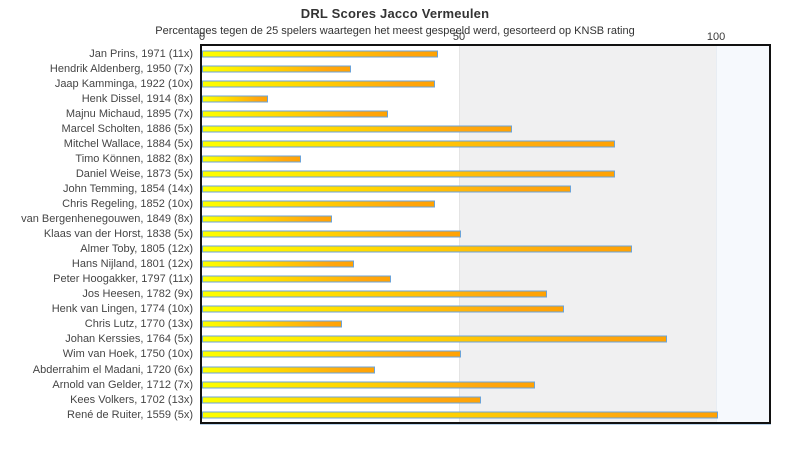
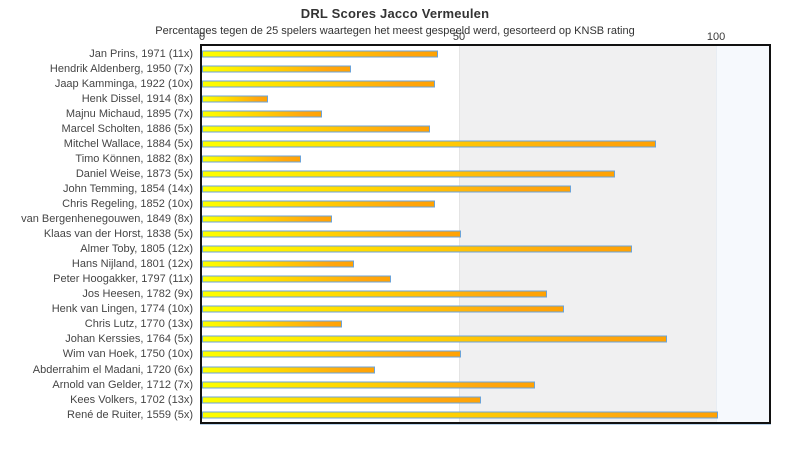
Majnu Michaud, 1895 (7x): 36 -> 23
Marcel Scholten, 1886 (5x): 60 -> 44
Mitchel Wallace, 1884 (5x): 80 -> 88
